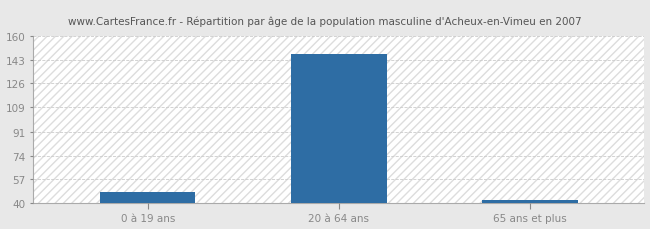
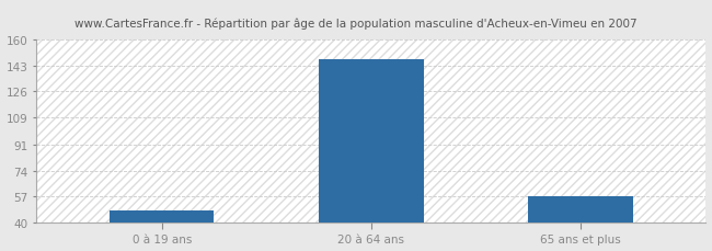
65 ans et plus: 42 -> 57
